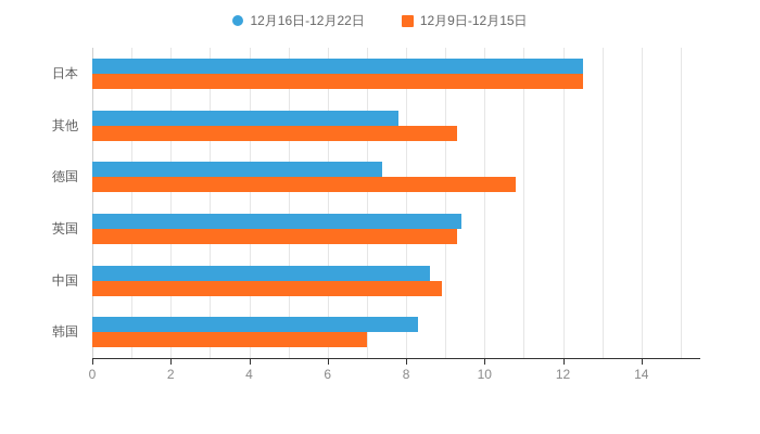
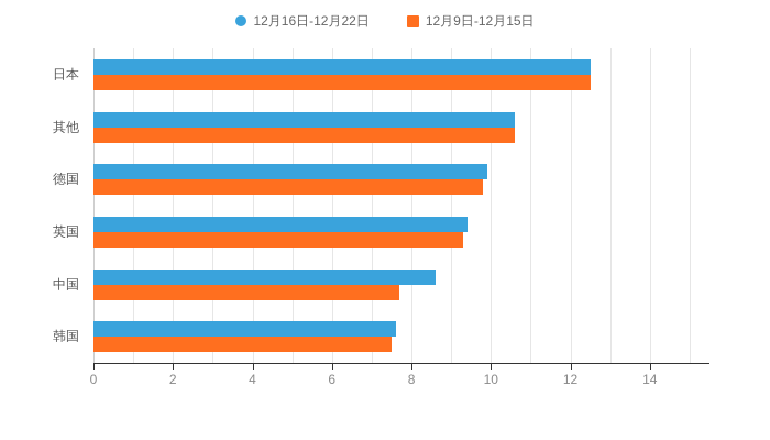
12月16日-12月22日/其他: 7.8 -> 10.6
12月9日-12月15日/其他: 9.3 -> 10.6
12月16日-12月22日/德国: 7.4 -> 9.9
12月9日-12月15日/德国: 10.8 -> 9.8
12月9日-12月15日/中国: 8.9 -> 7.7
12月16日-12月22日/韩国: 8.3 -> 7.6
12月9日-12月15日/韩国: 7.0 -> 7.5
